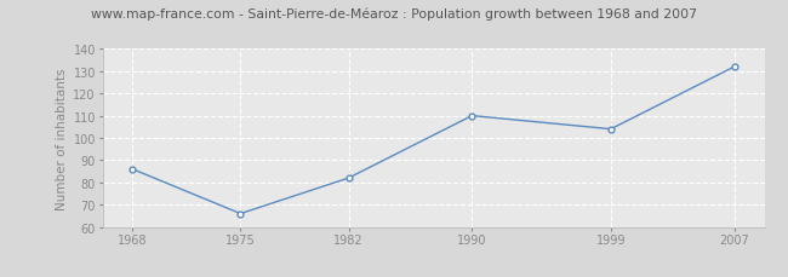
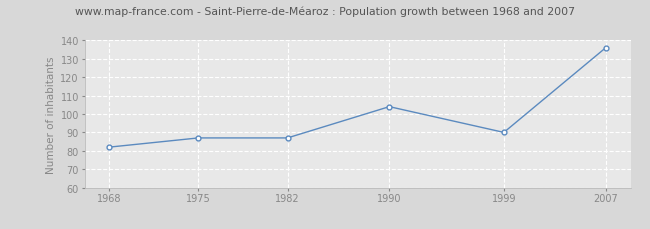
1968: 86 -> 82
1975: 66 -> 87
1982: 82 -> 87
1990: 110 -> 104
1999: 104 -> 90
2007: 132 -> 136
